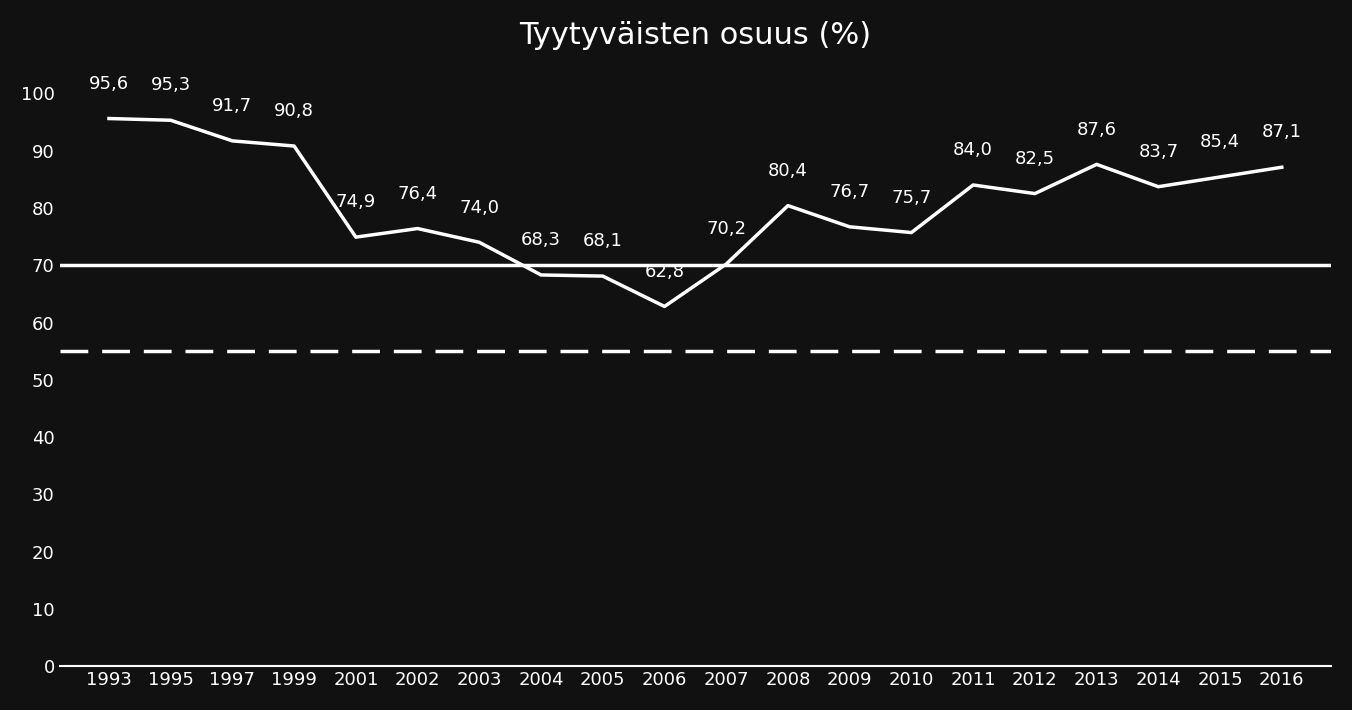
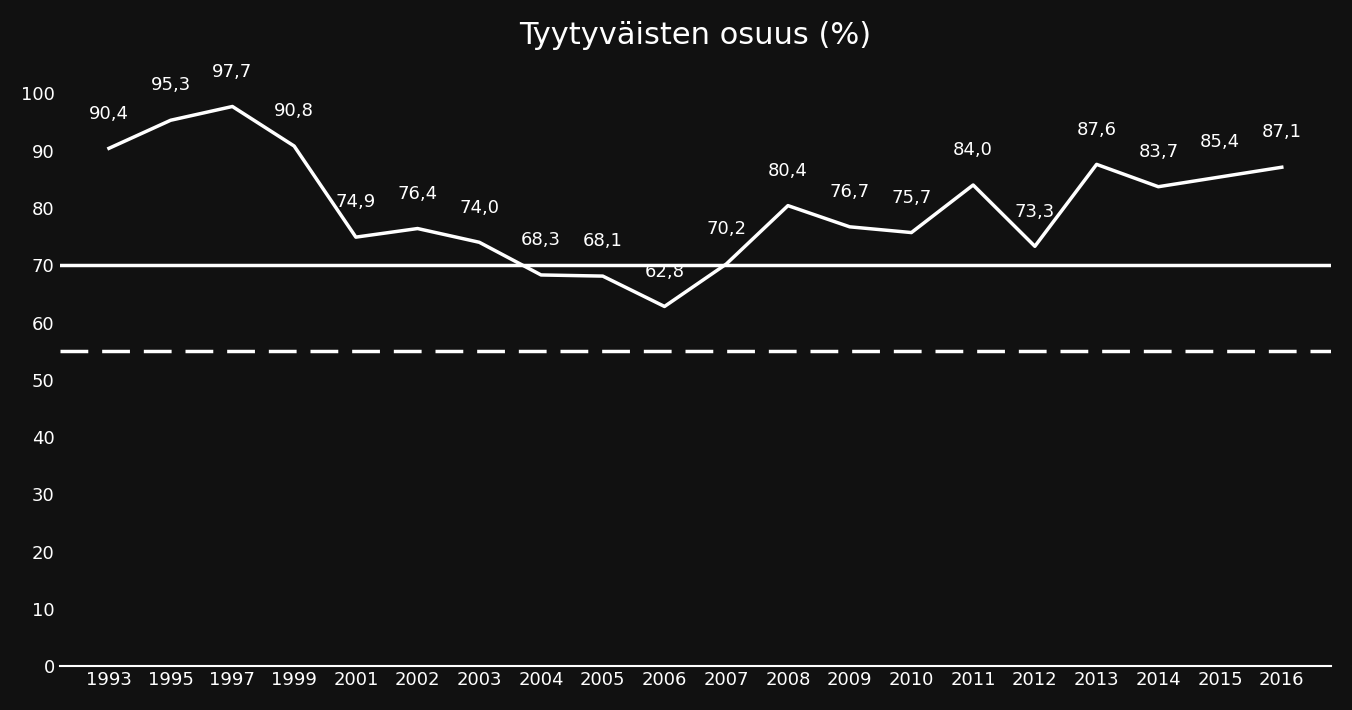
1993: 95,6 -> 90,4
1997: 91,7 -> 97,7
2012: 82,5 -> 73,3
